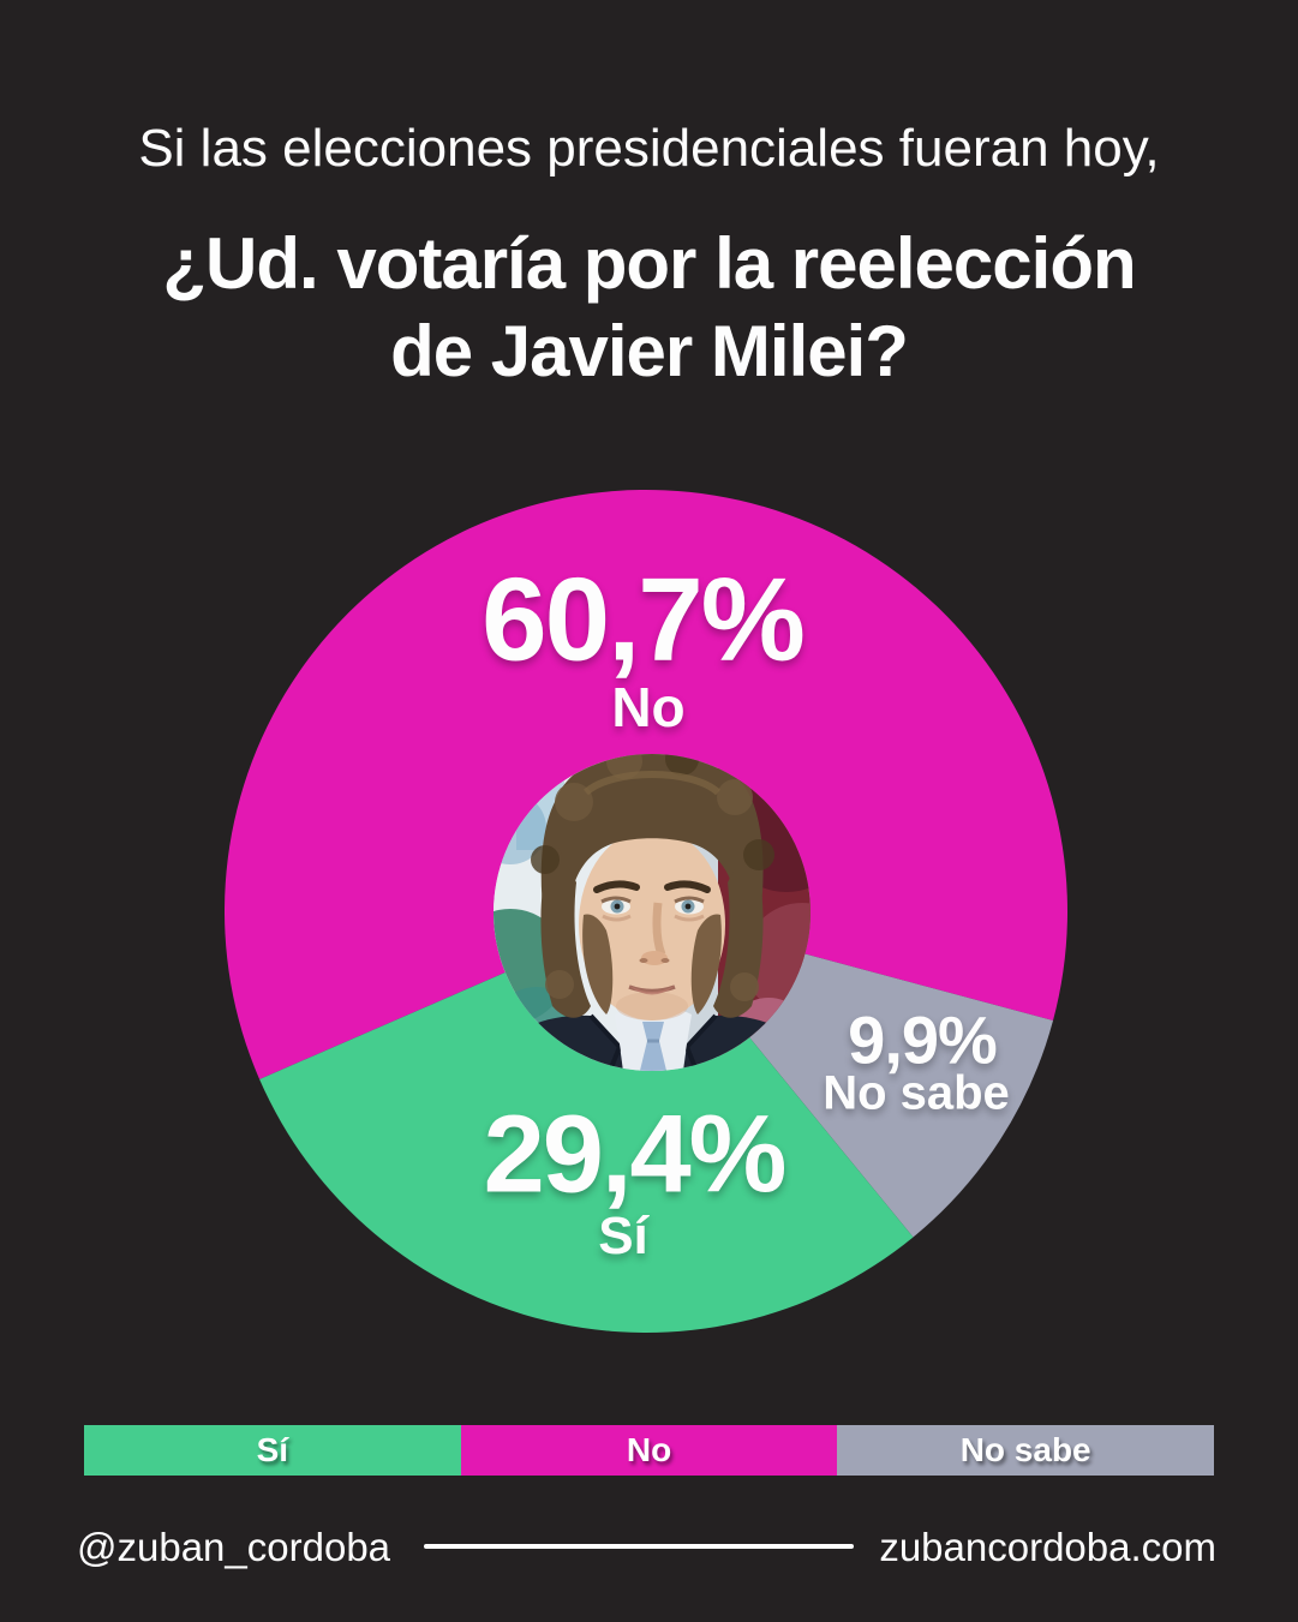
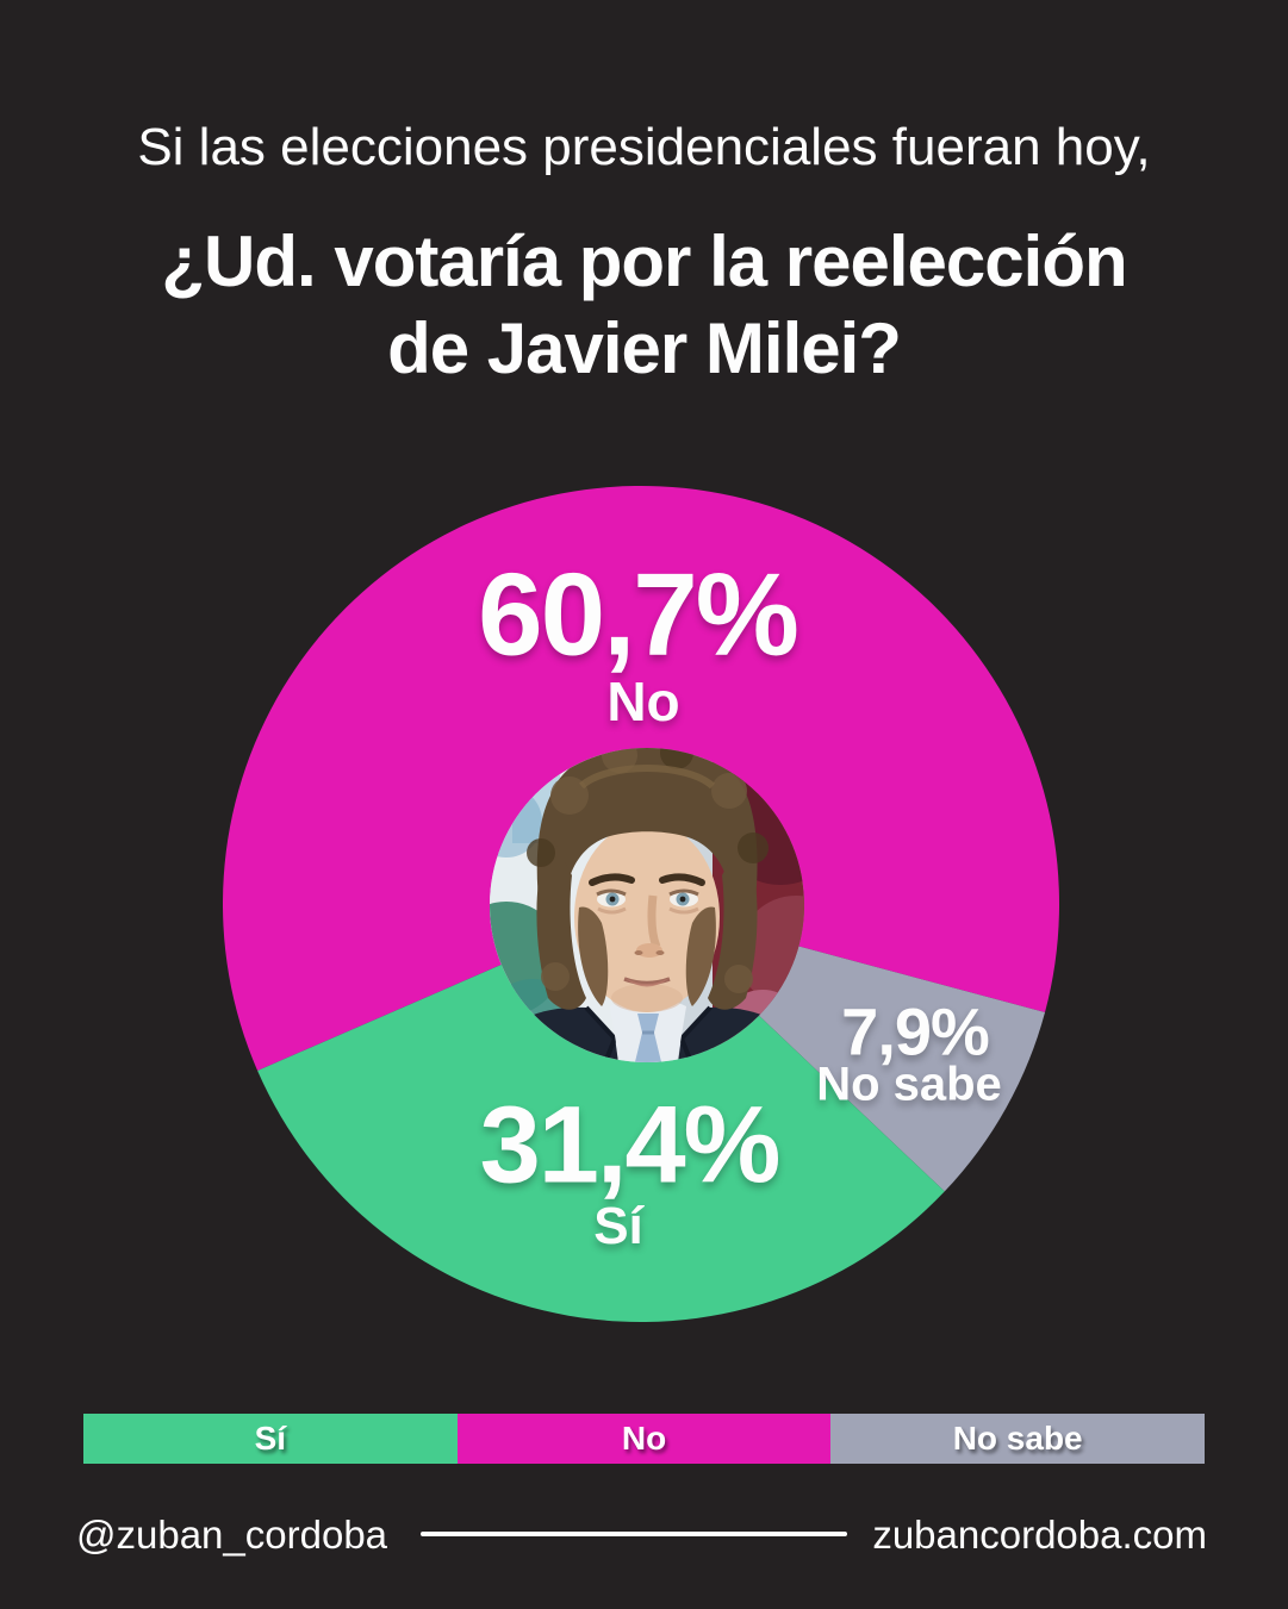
No sabe: 9,9% -> 7,9%
Sí: 29,4% -> 31,4%
